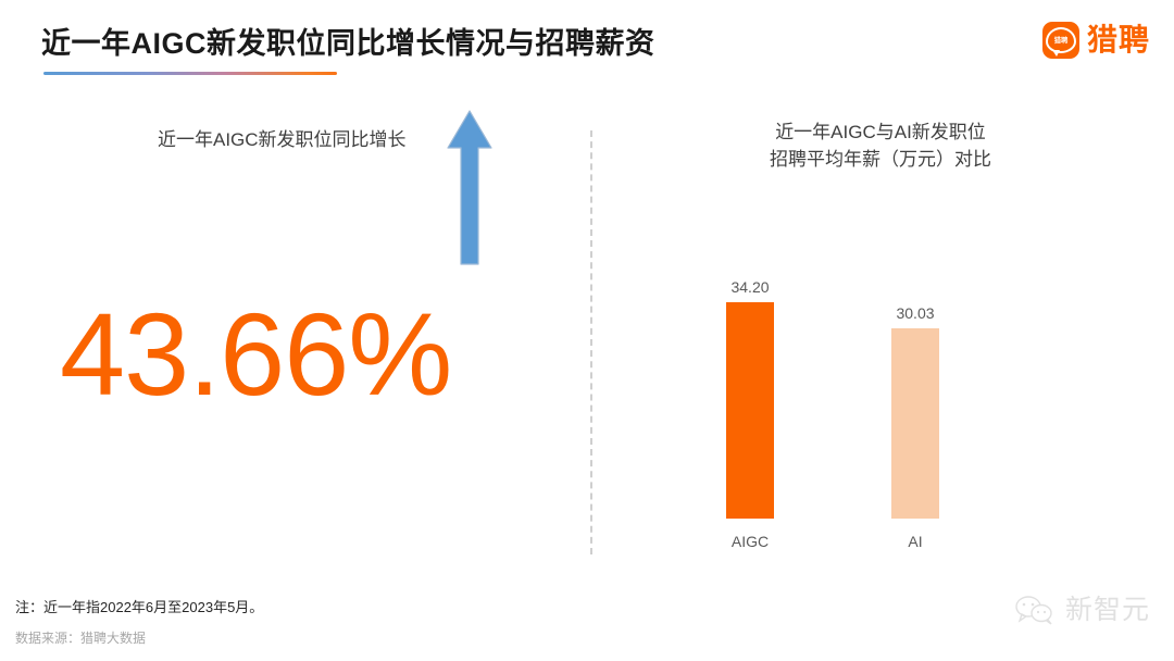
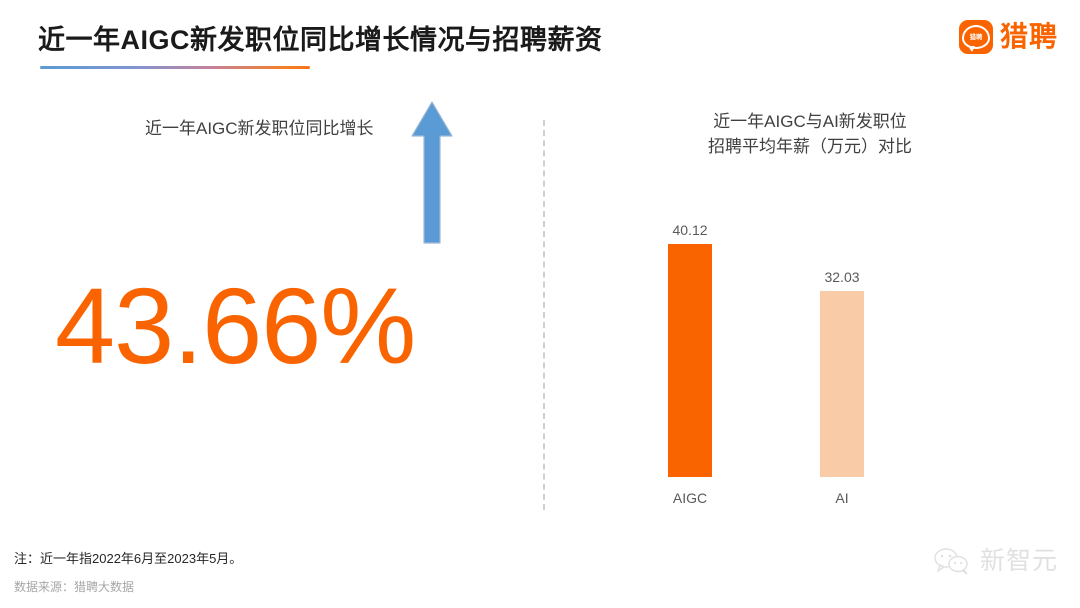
AIGC: 34.20 -> 40.12
AI: 30.03 -> 32.03
